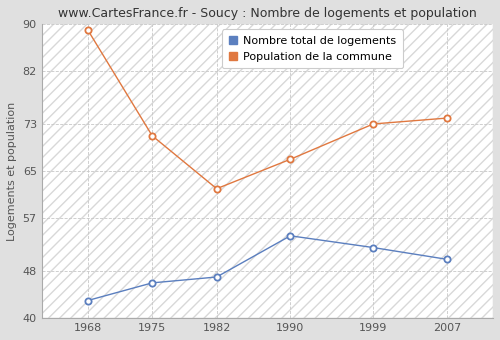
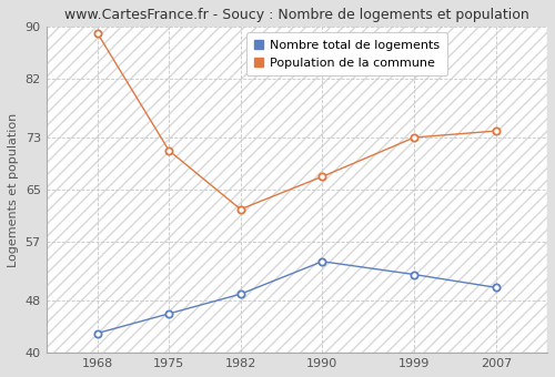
Nombre total de logements/1982: 47 -> 49
